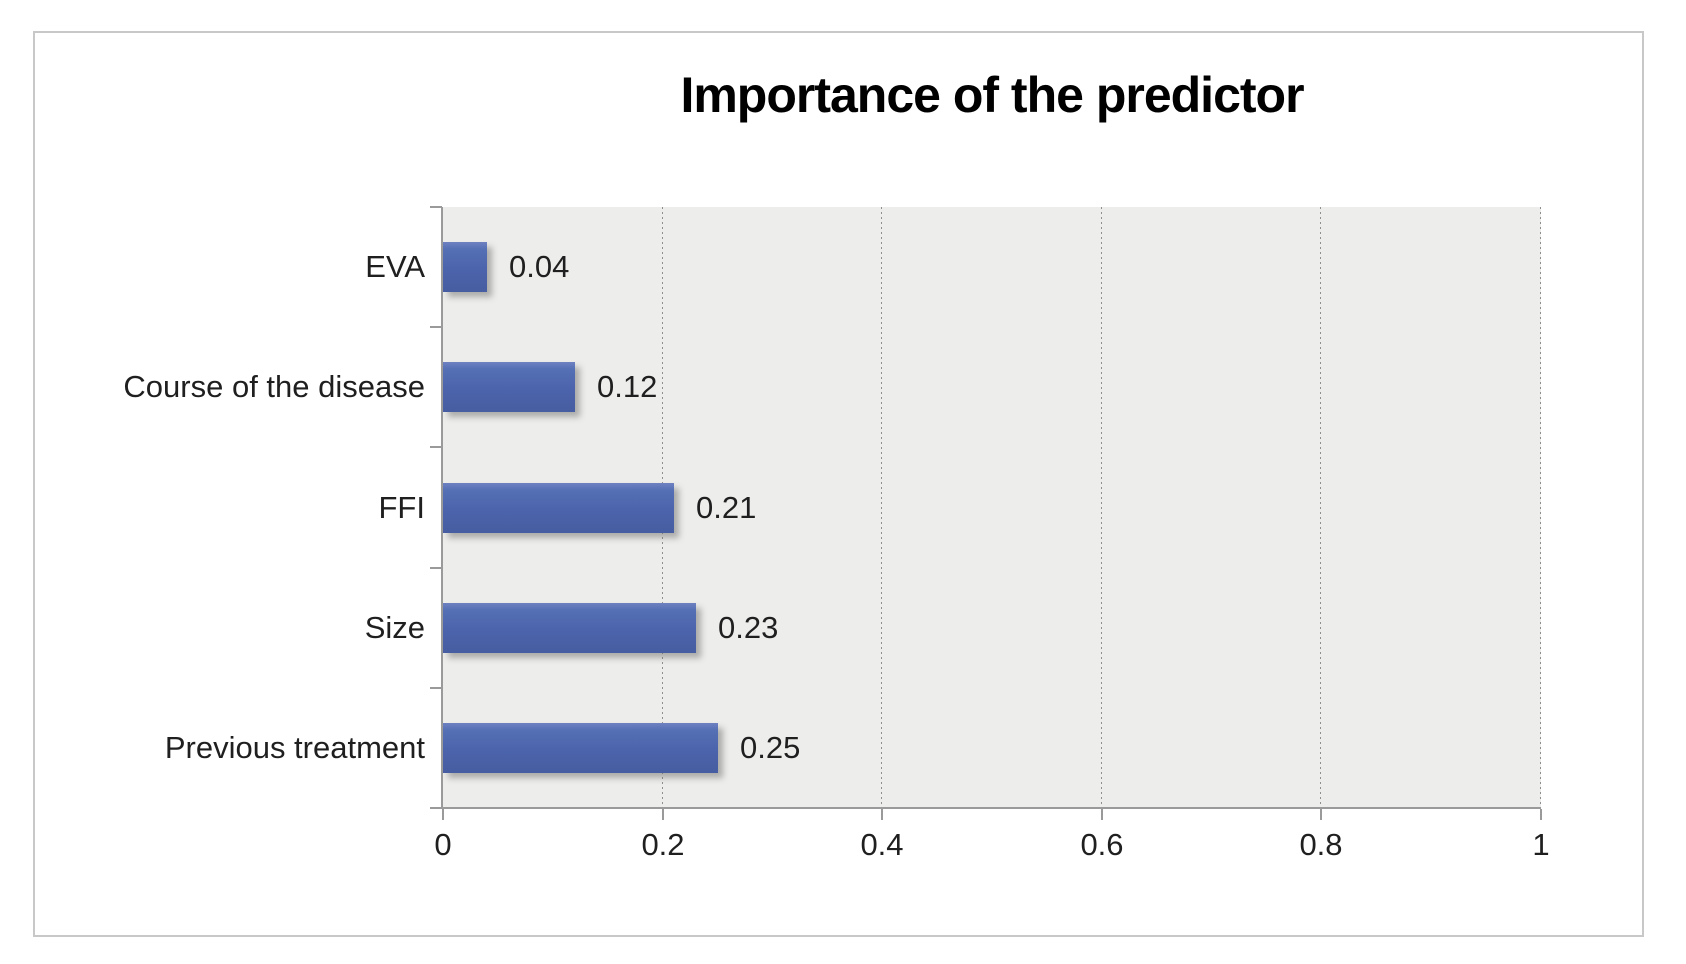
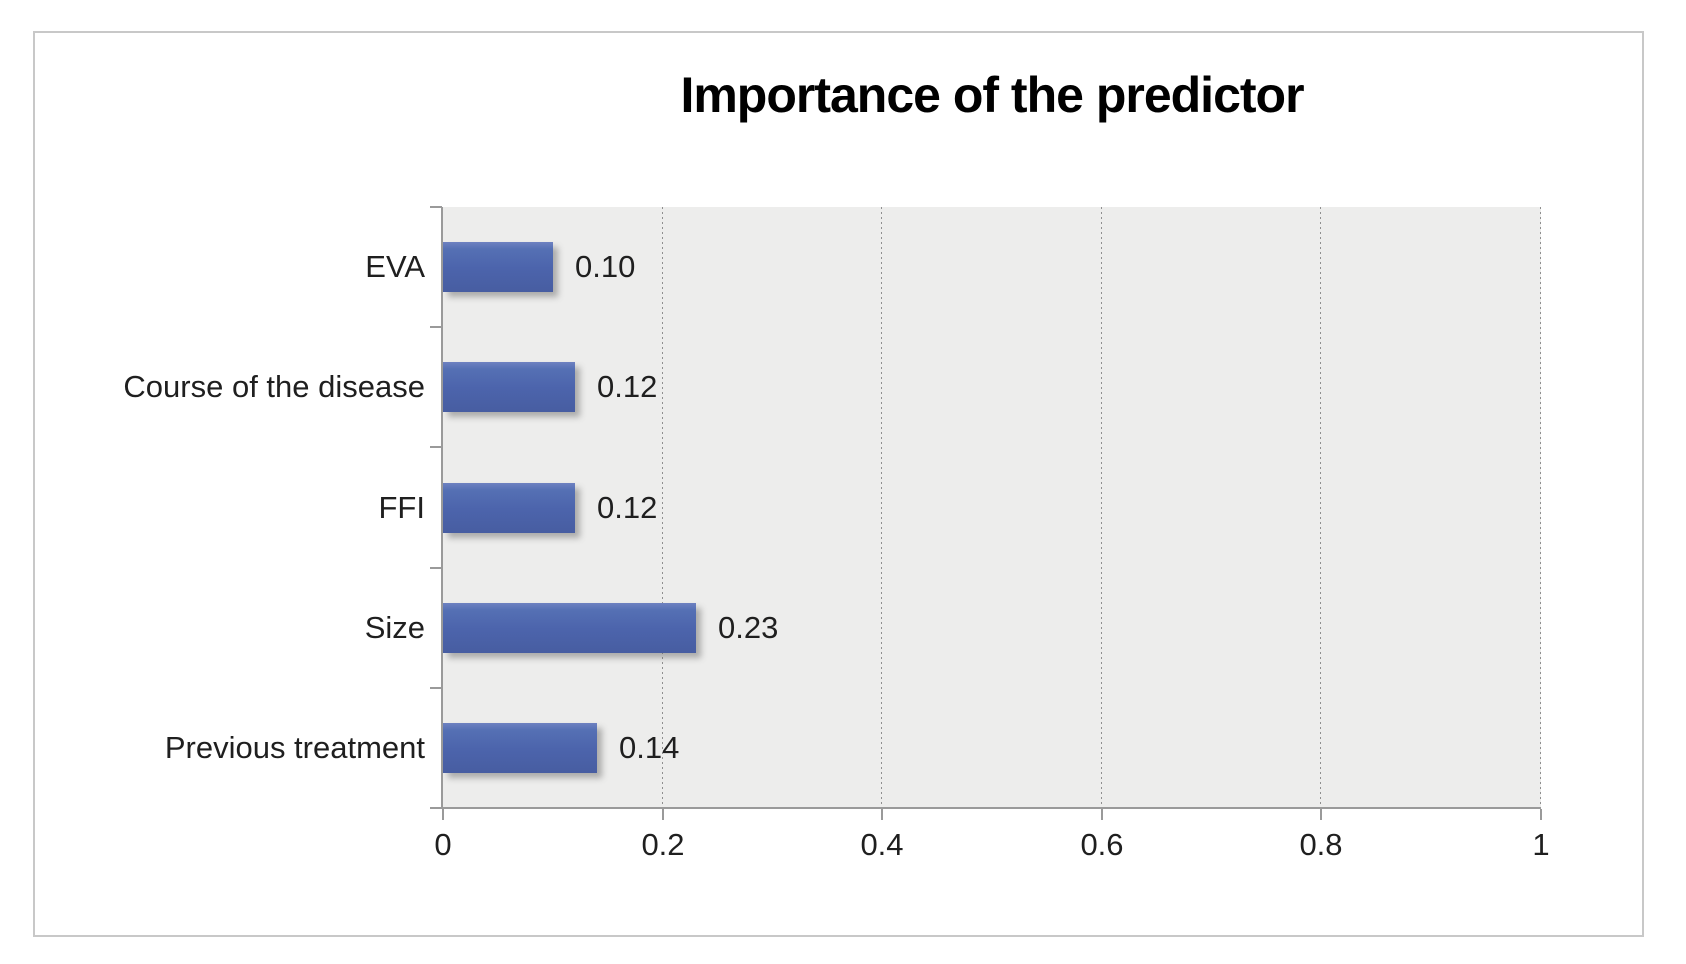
EVA: 0.04 -> 0.10
FFI: 0.21 -> 0.12
Previous treatment: 0.25 -> 0.14
